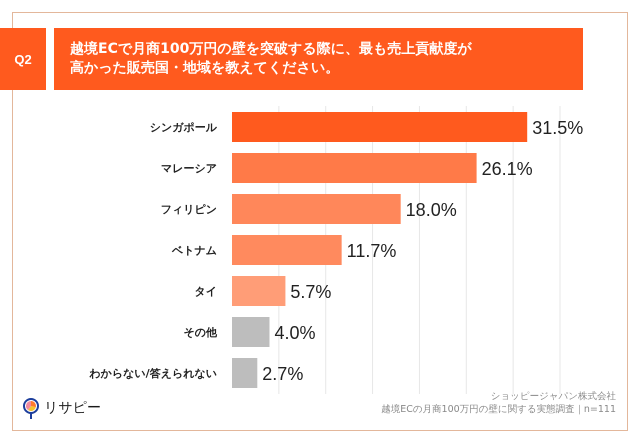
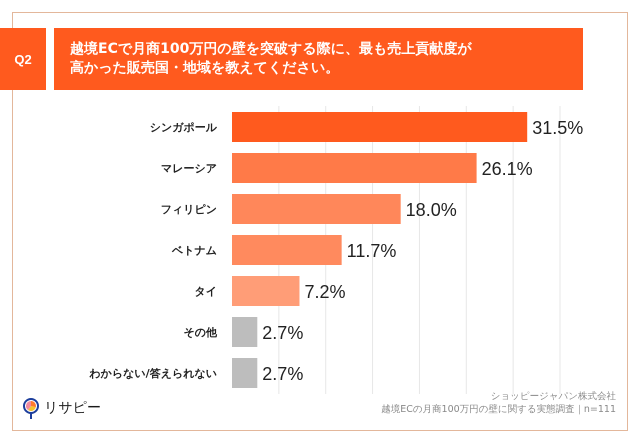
タイ: 5.7% -> 7.2%
その他: 4.0% -> 2.7%
